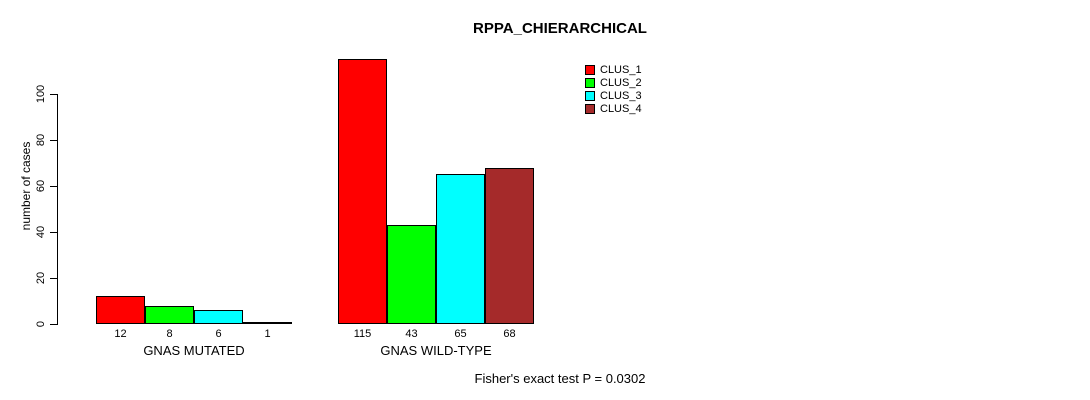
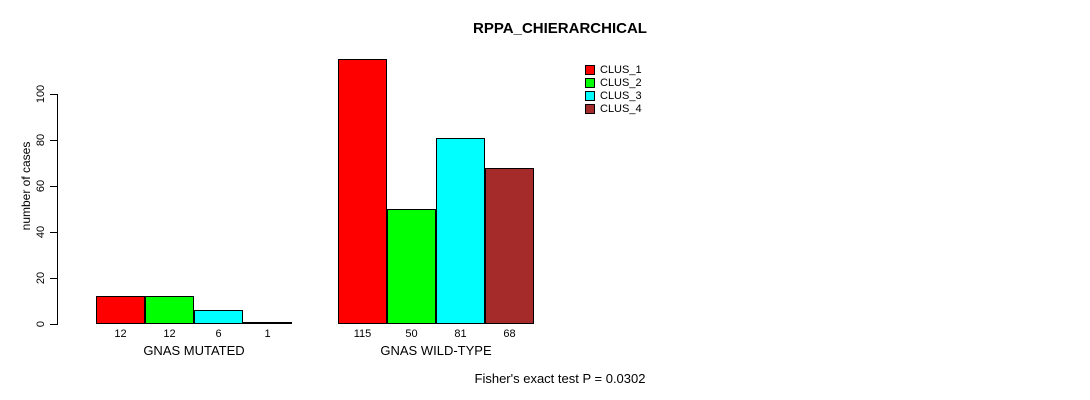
CLUS_2/GNAS MUTATED: 8 -> 12
CLUS_2/GNAS WILD-TYPE: 43 -> 50
CLUS_3/GNAS WILD-TYPE: 65 -> 81
